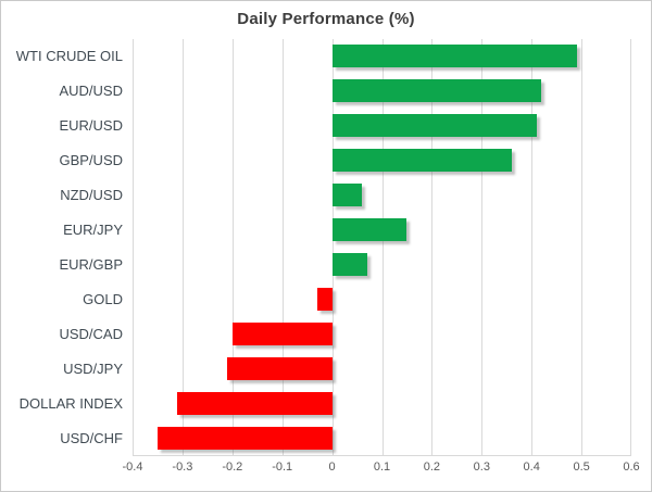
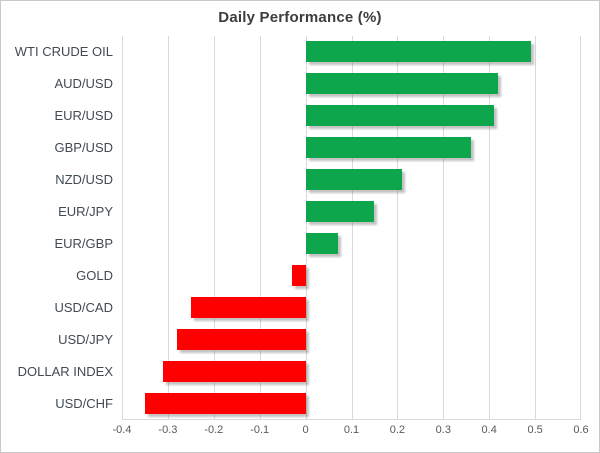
NZD/USD: 0.06 -> 0.21
USD/CAD: -0.20 -> -0.25
USD/JPY: -0.21 -> -0.28
